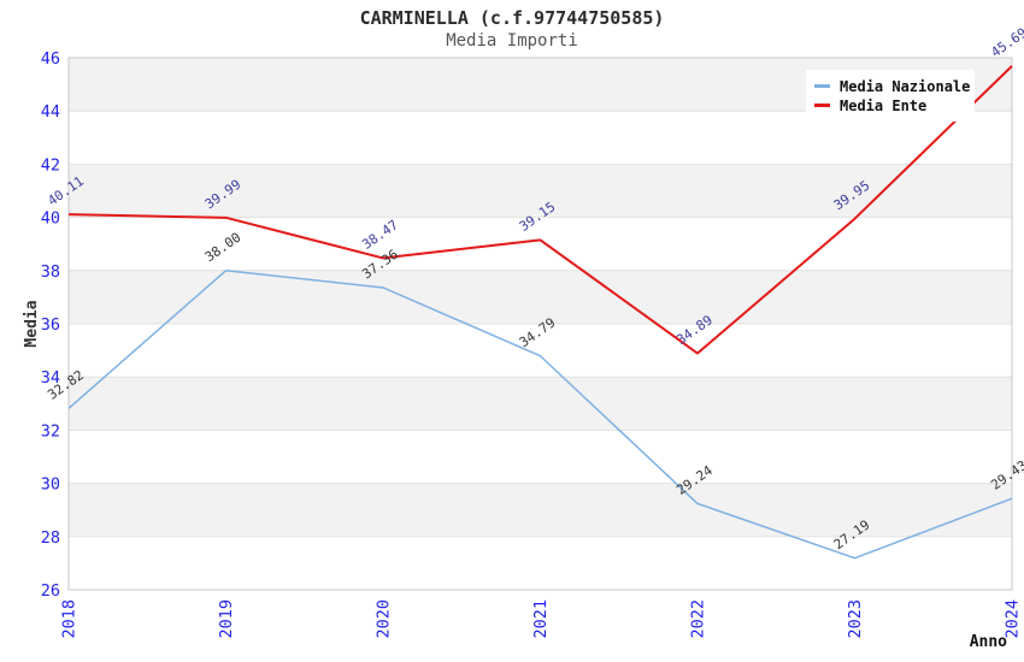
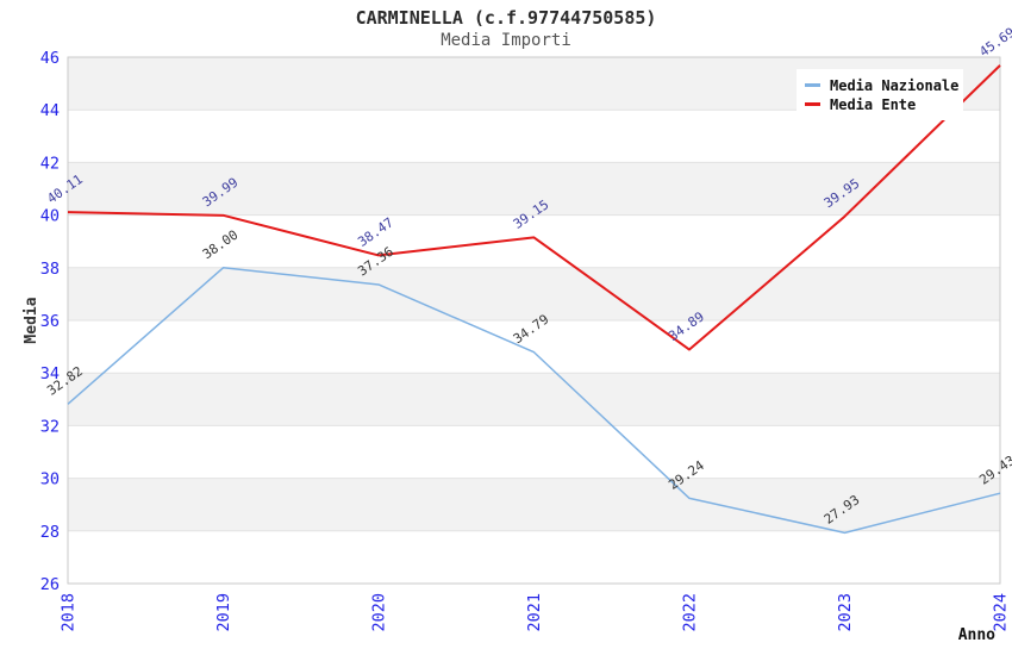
Media Nazionale/2023: 27.19 -> 27.93
